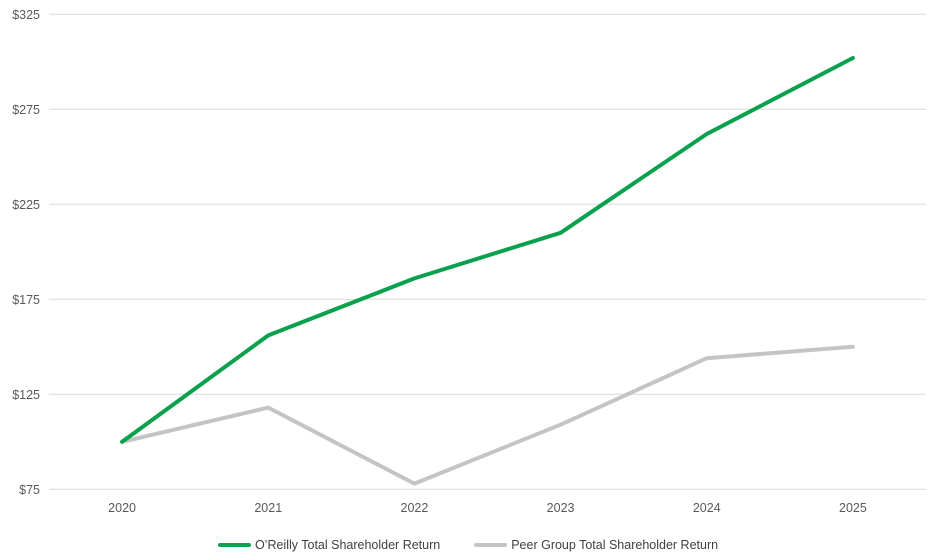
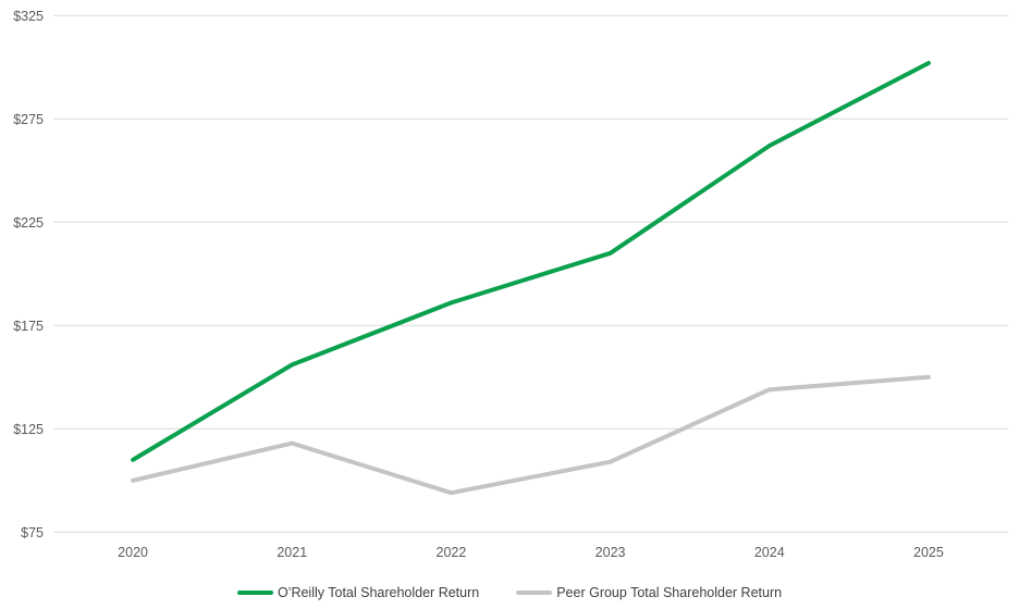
O’Reilly Total Shareholder Return/2020: $100 -> $110
Peer Group Total Shareholder Return/2022: $78 -> $94
